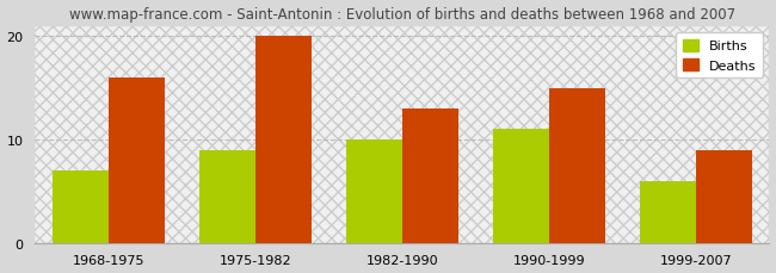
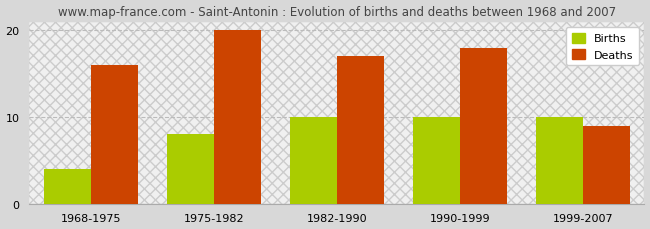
Births/1968-1975: 7 -> 4
Births/1975-1982: 9 -> 8
Deaths/1982-1990: 13 -> 17
Births/1990-1999: 11 -> 10
Deaths/1990-1999: 15 -> 18
Births/1999-2007: 6 -> 10
